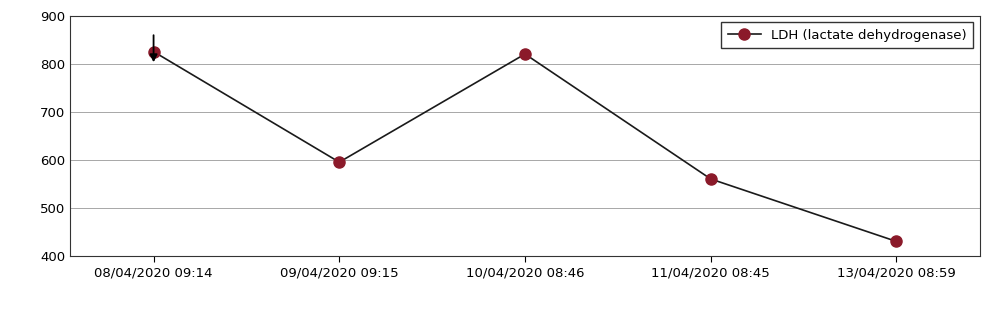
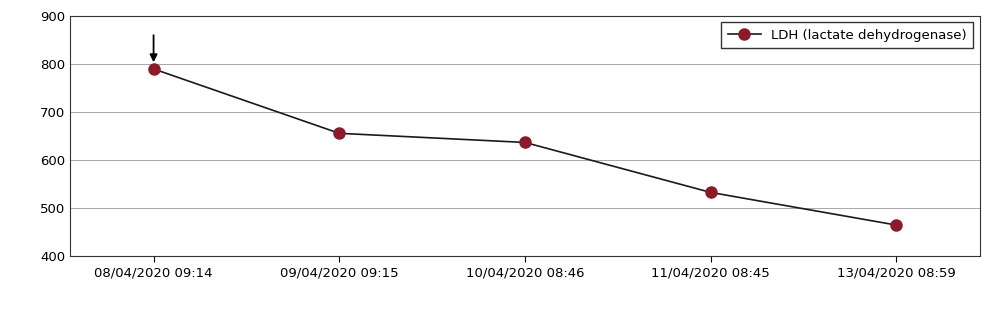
08/04/2020 09:14: 825 -> 789
09/04/2020 09:15: 595 -> 655
10/04/2020 08:46: 820 -> 636
11/04/2020 08:45: 560 -> 532
13/04/2020 08:59: 430 -> 464
